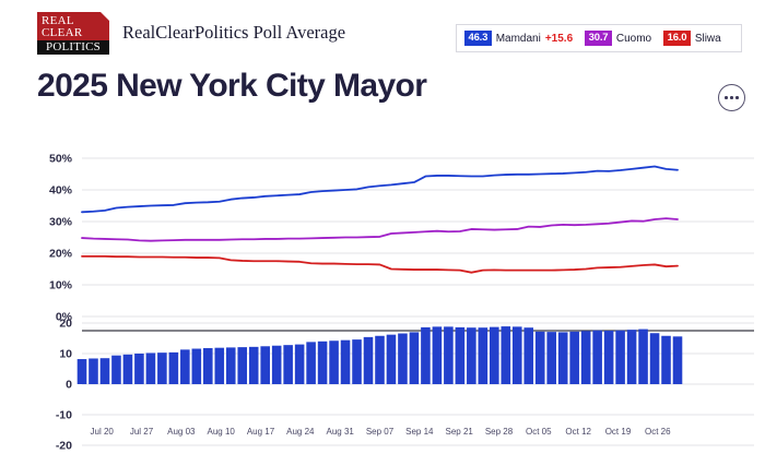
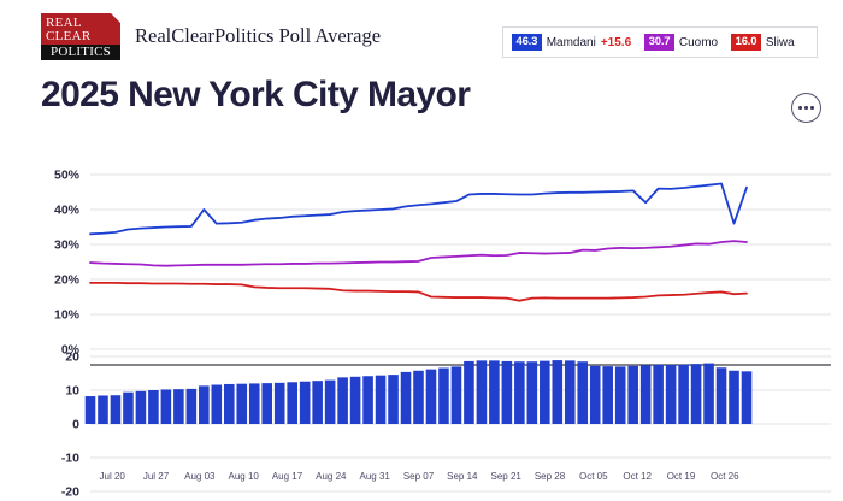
Mamdani/Aug 03: 36% -> 40%
Mamdani/Oct 12: 46% -> 42%
Mamdani/Oct 26: 47% -> 36%
